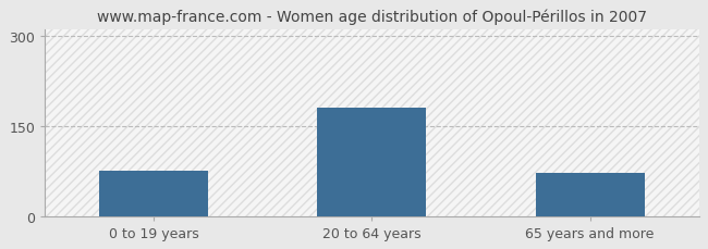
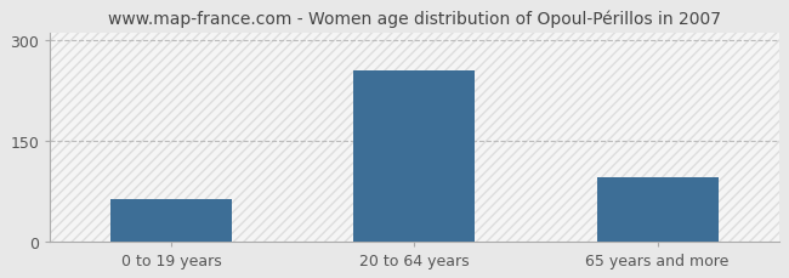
0 to 19 years: 75 -> 62
20 to 64 years: 180 -> 254
65 years and more: 72 -> 96
